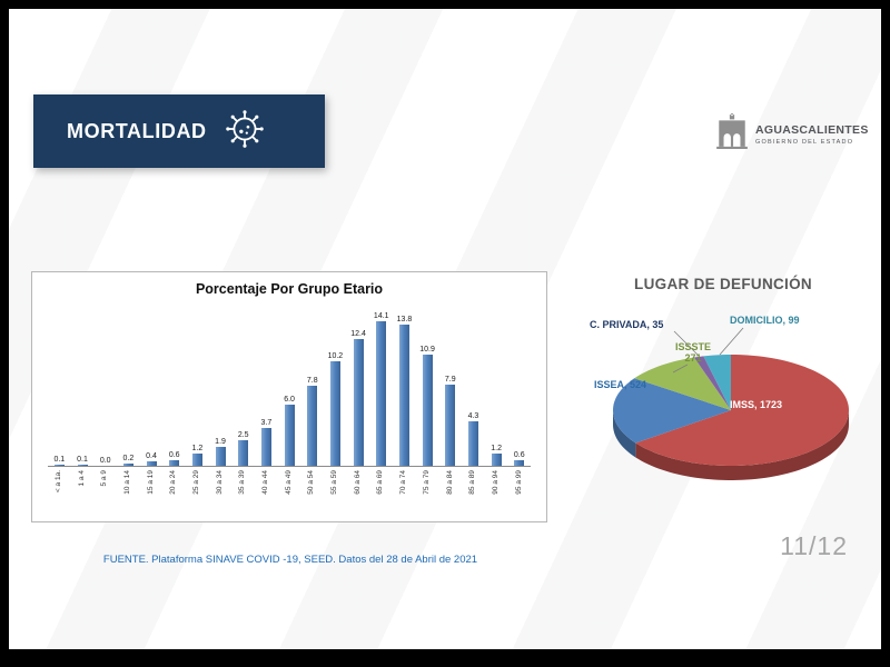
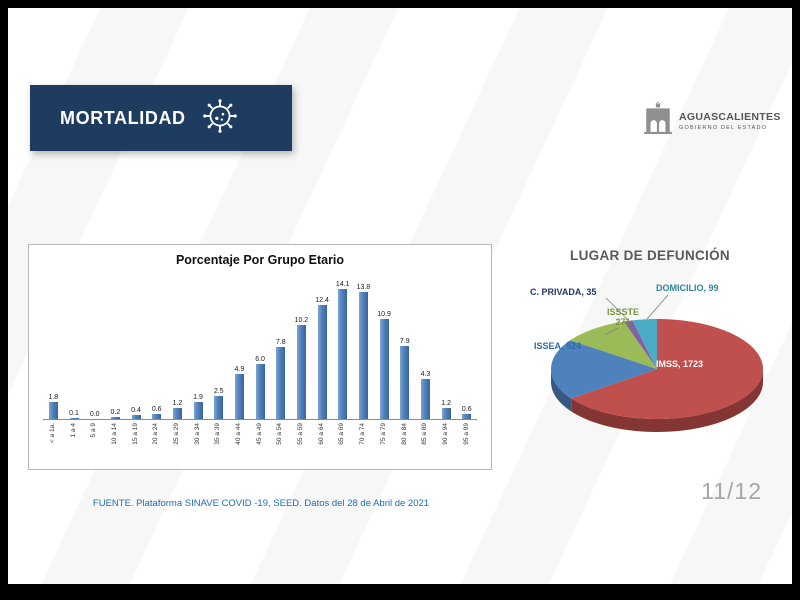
Porcentaje Por Grupo Etario/< a 1a.: 0.1 -> 1.8
Porcentaje Por Grupo Etario/40 a 44: 3.7 -> 4.9
